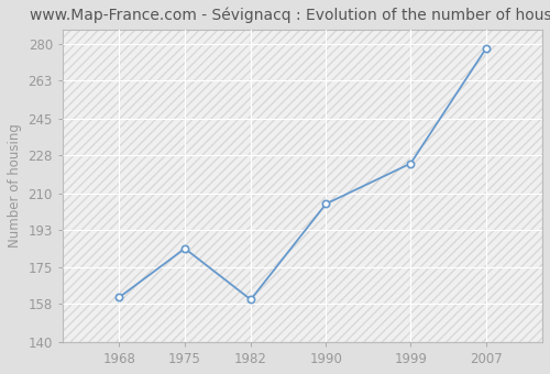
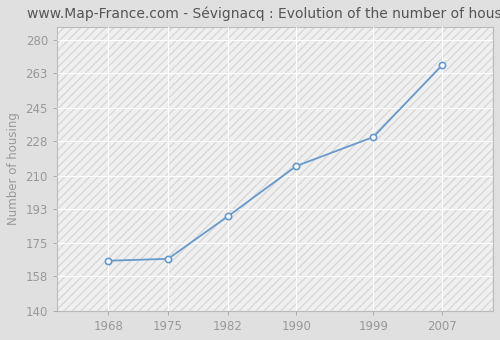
1968: 161 -> 166
1975: 184 -> 167
1982: 160 -> 189
1990: 205 -> 215
1999: 224 -> 230
2007: 278 -> 267
